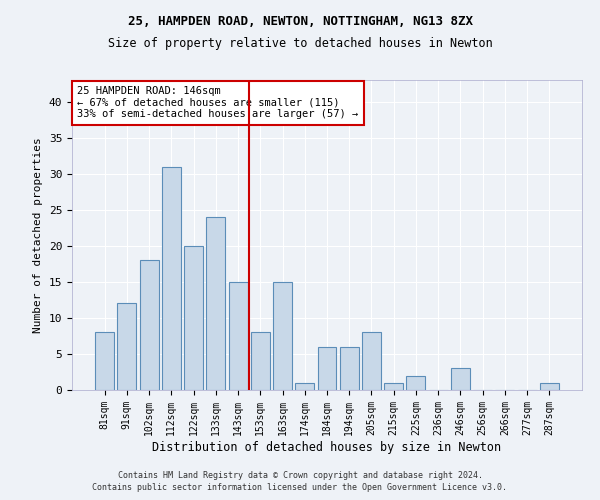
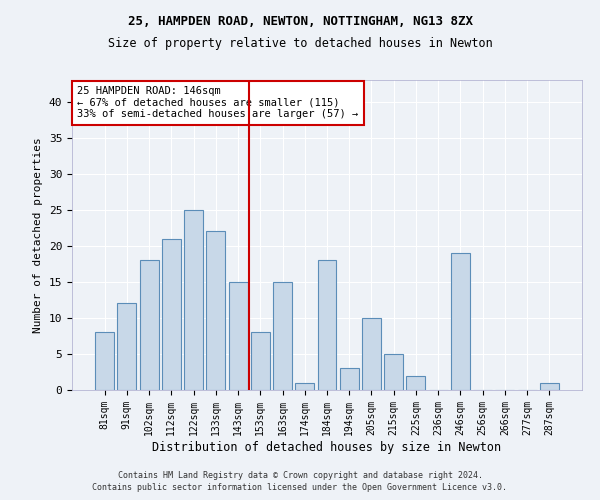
112sqm: 31 -> 21
122sqm: 20 -> 25
133sqm: 24 -> 22
184sqm: 6 -> 18
194sqm: 6 -> 3
205sqm: 8 -> 10
215sqm: 1 -> 5
246sqm: 3 -> 19
